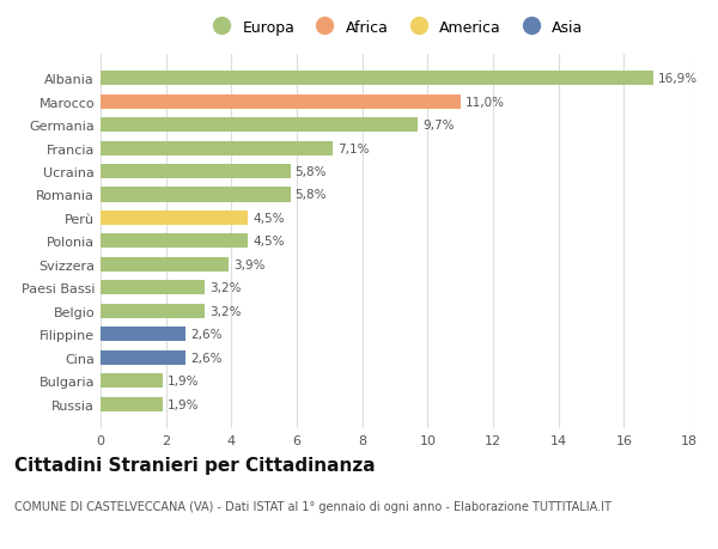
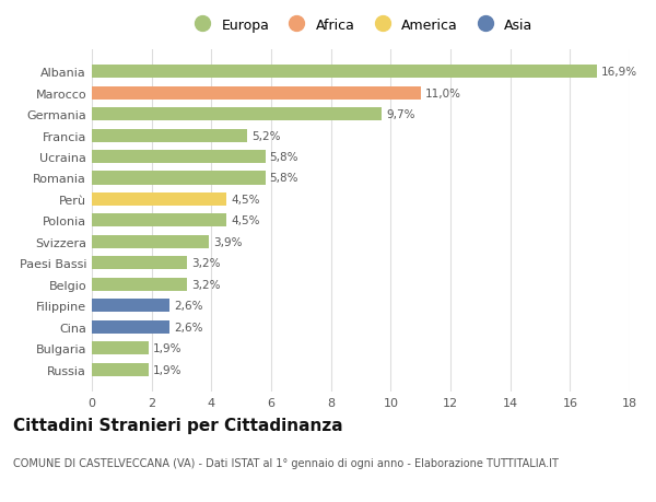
Francia: 7,1% -> 5,2%
